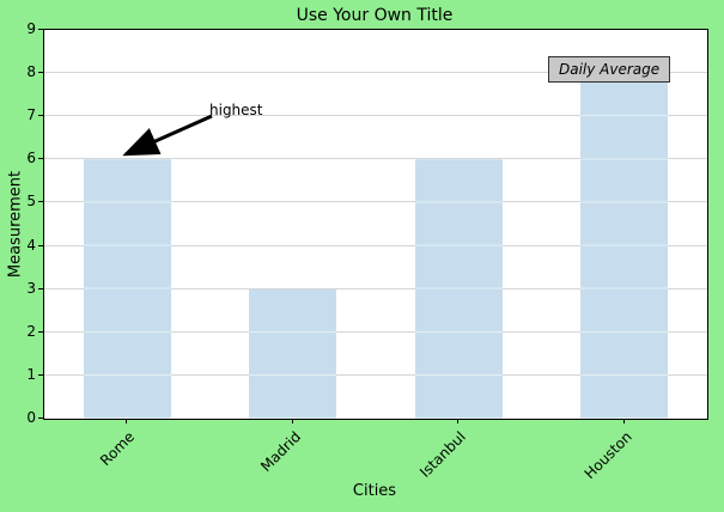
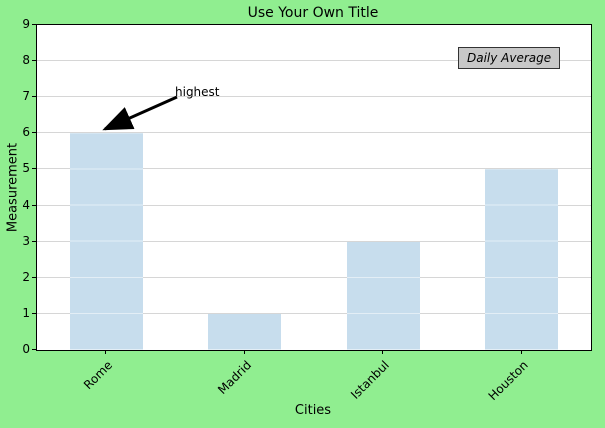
Madrid: 3 -> 1
Istanbul: 6 -> 3
Houston: 8 -> 5
